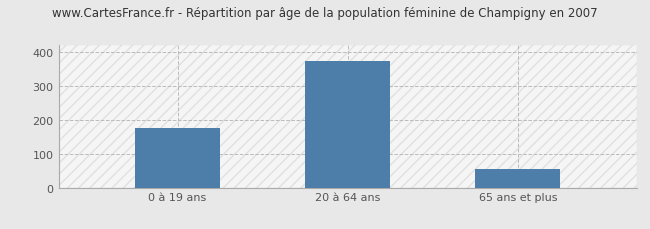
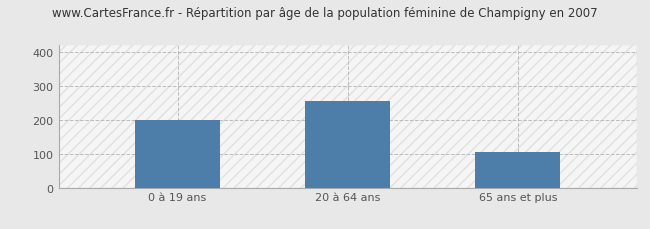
0 à 19 ans: 177 -> 200
20 à 64 ans: 374 -> 255
65 ans et plus: 55 -> 105
